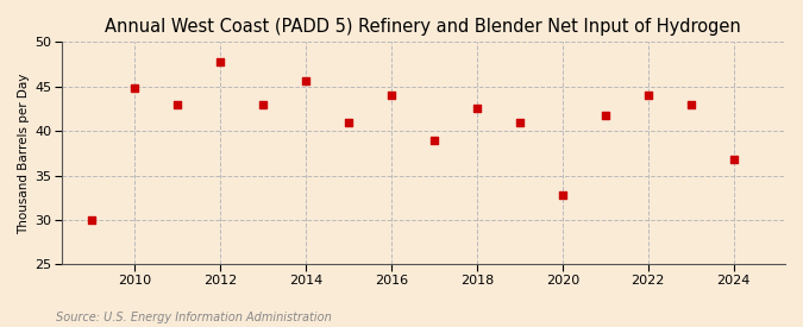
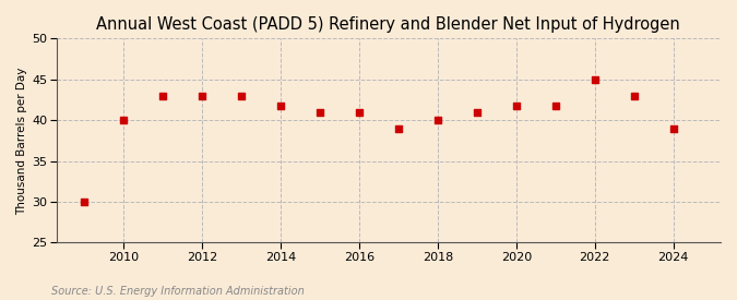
2010: 44.8 -> 40.0
2012: 47.8 -> 43.0
2014: 45.6 -> 41.8
2016: 44.0 -> 41.0
2018: 42.6 -> 40.0
2020: 32.8 -> 41.8
2022: 44.0 -> 44.9
2024: 36.8 -> 39.0
